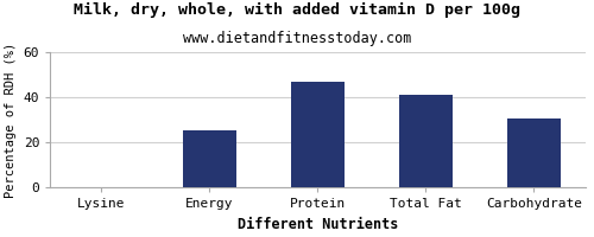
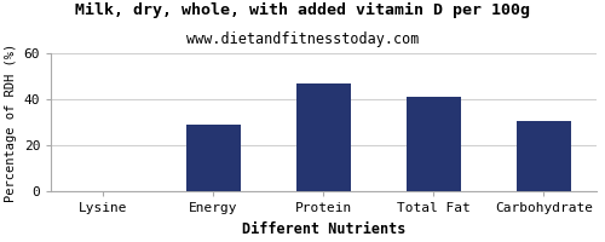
Energy: 26 -> 29
